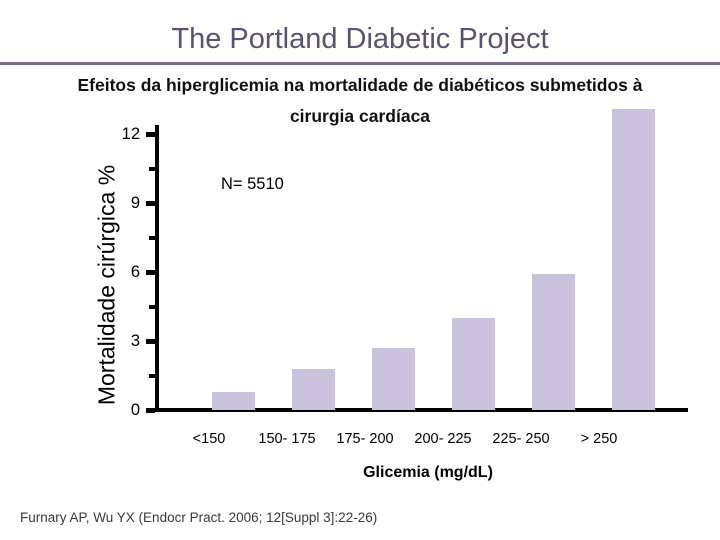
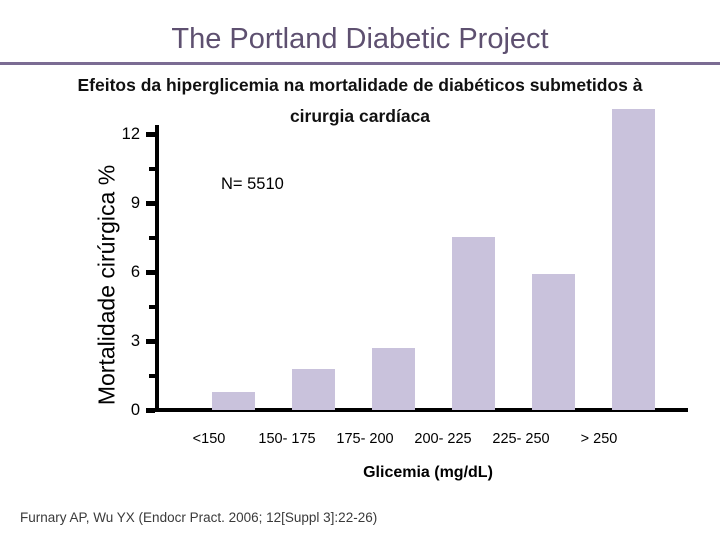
200- 225: 4.0 -> 7.5
